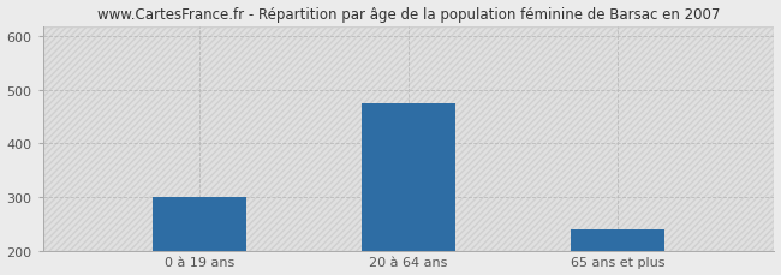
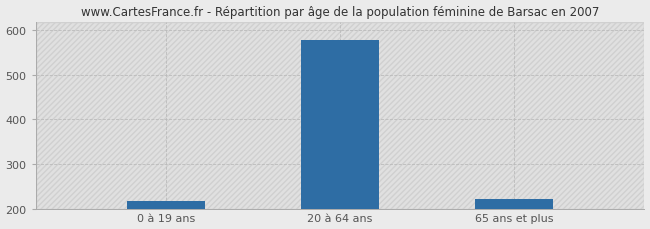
0 à 19 ans: 300 -> 218
20 à 64 ans: 475 -> 578
65 ans et plus: 240 -> 221
